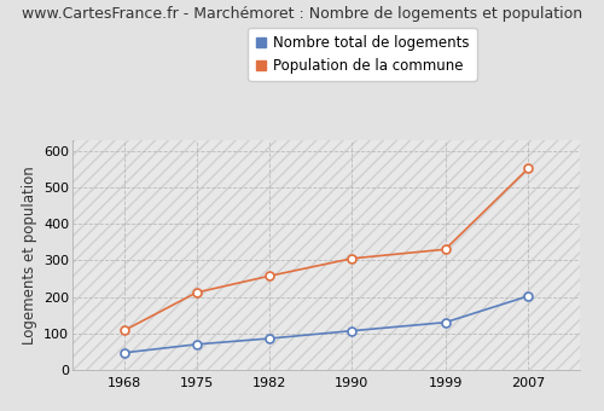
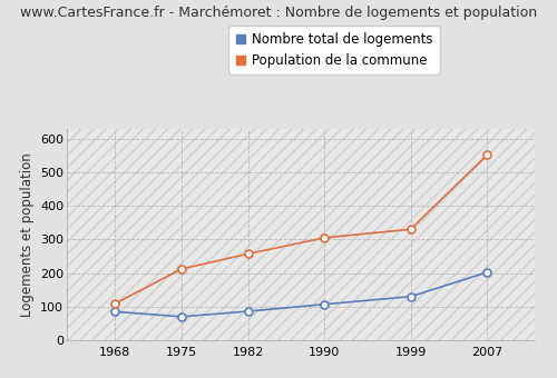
Nombre total de logements/1968: 47 -> 85
